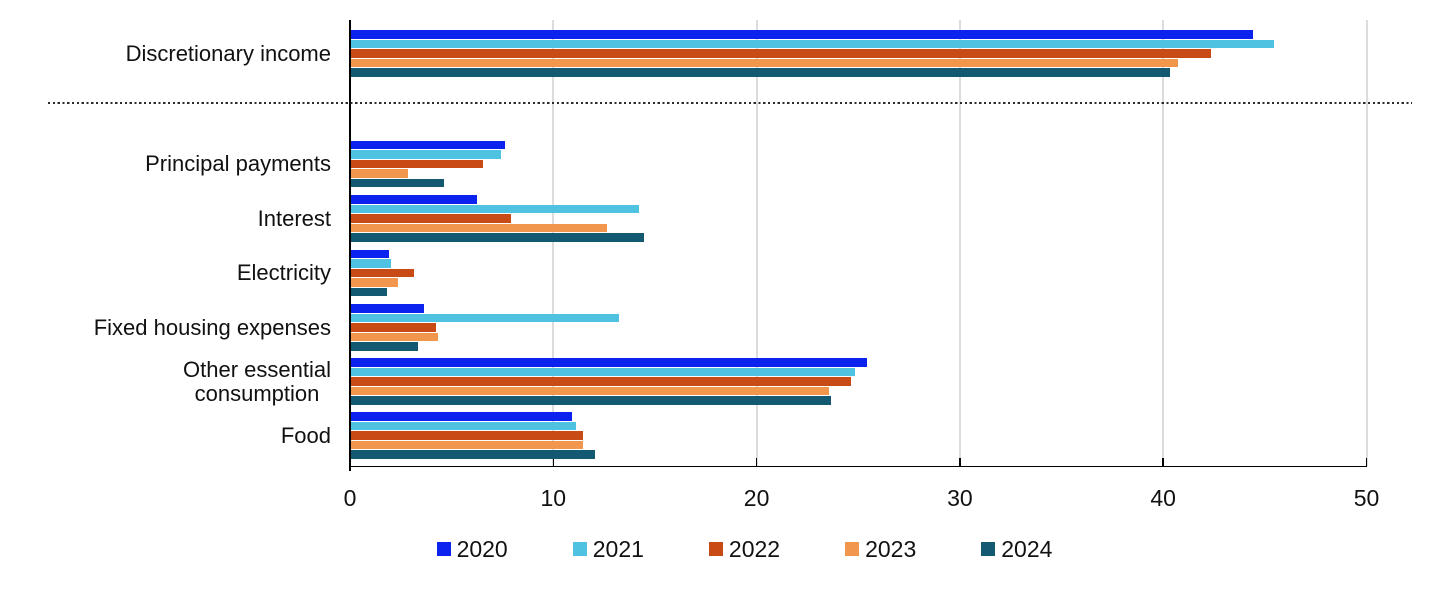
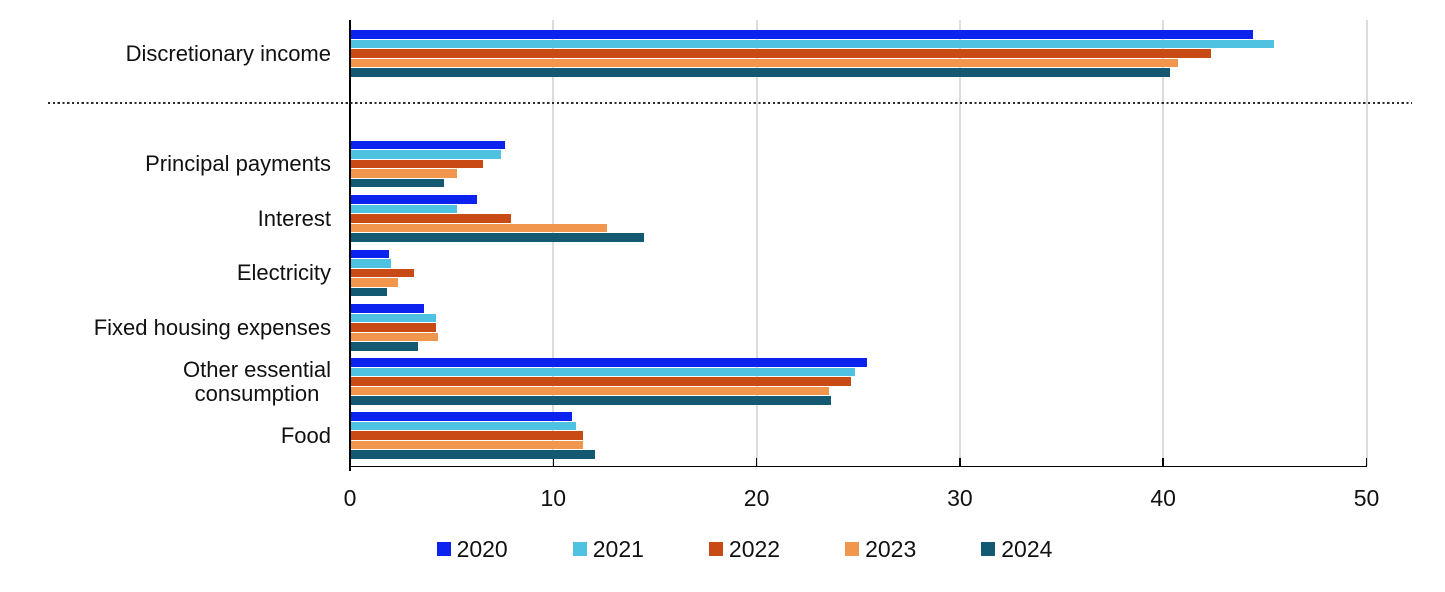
2023/Principal payments: 2.8 -> 5.2
2021/Interest: 14.2 -> 5.2
2021/Fixed housing expenses: 13.2 -> 4.2
